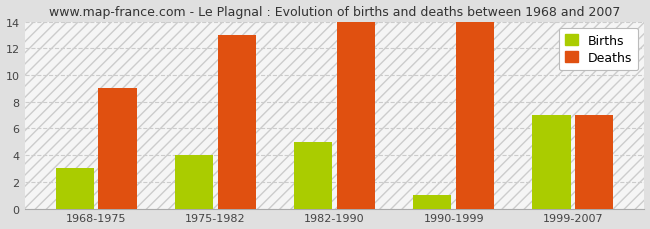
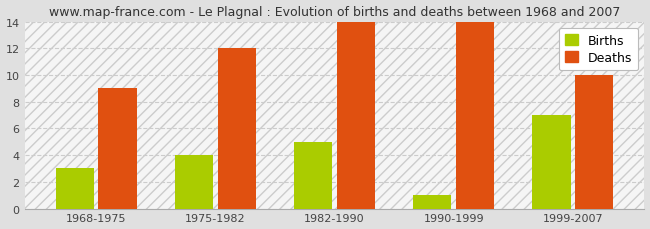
Deaths/1975-1982: 13 -> 12
Deaths/1999-2007: 7 -> 10
